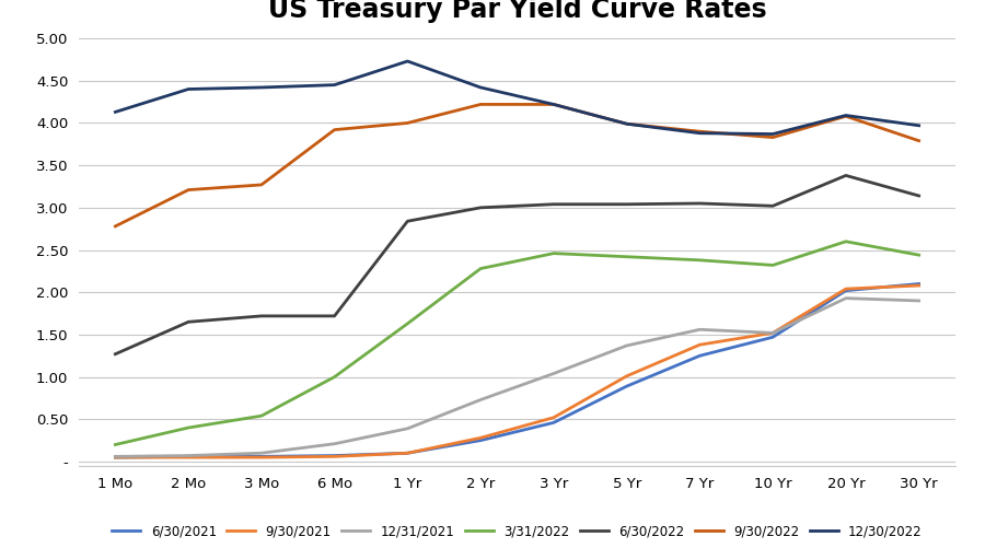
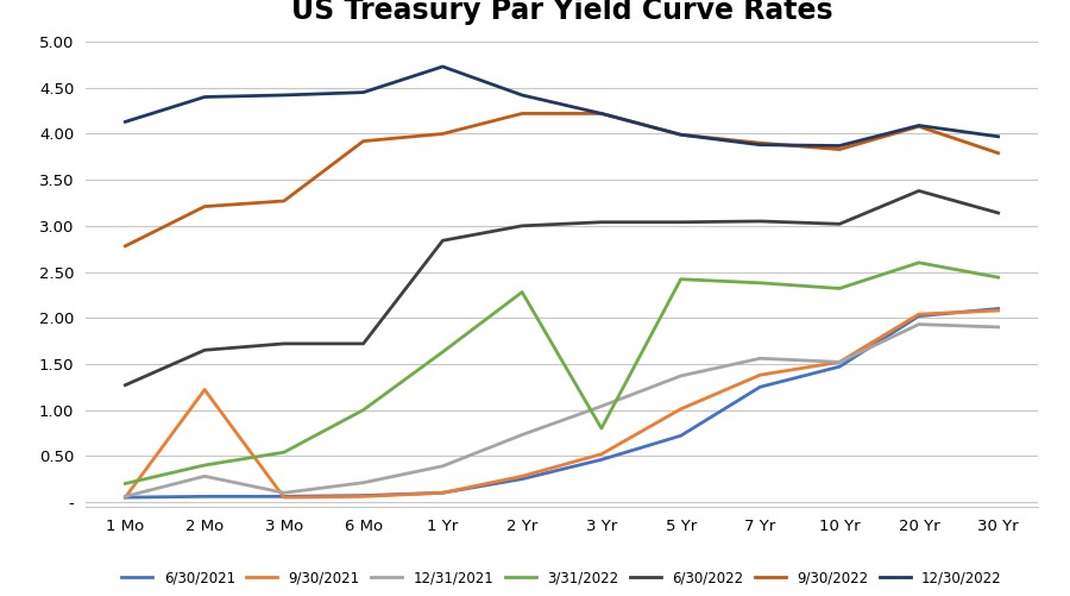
9/30/2021/2 Mo: 0.05 -> 1.22
12/31/2021/2 Mo: 0.07 -> 0.28
3/31/2022/3 Yr: 2.46 -> 0.80
6/30/2021/5 Yr: 0.89 -> 0.72
